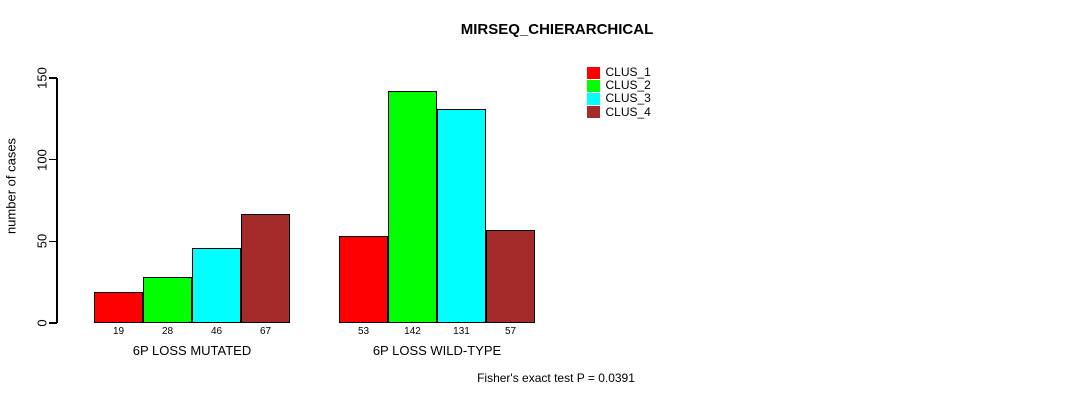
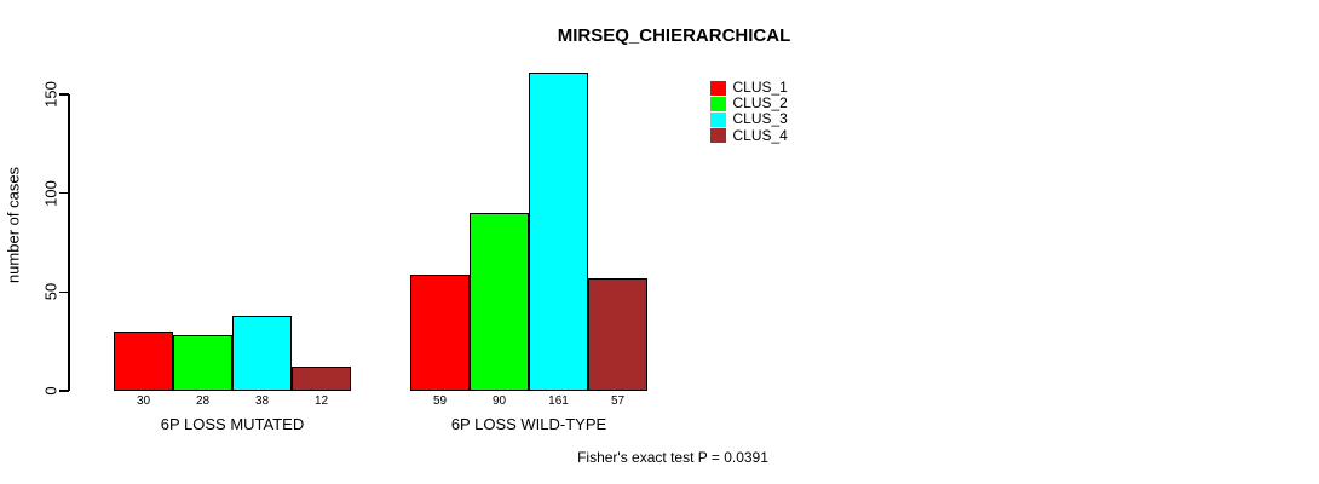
CLUS_1/6P LOSS MUTATED: 19 -> 30
CLUS_3/6P LOSS MUTATED: 46 -> 38
CLUS_4/6P LOSS MUTATED: 67 -> 12
CLUS_1/6P LOSS WILD-TYPE: 53 -> 59
CLUS_2/6P LOSS WILD-TYPE: 142 -> 90
CLUS_3/6P LOSS WILD-TYPE: 131 -> 161
